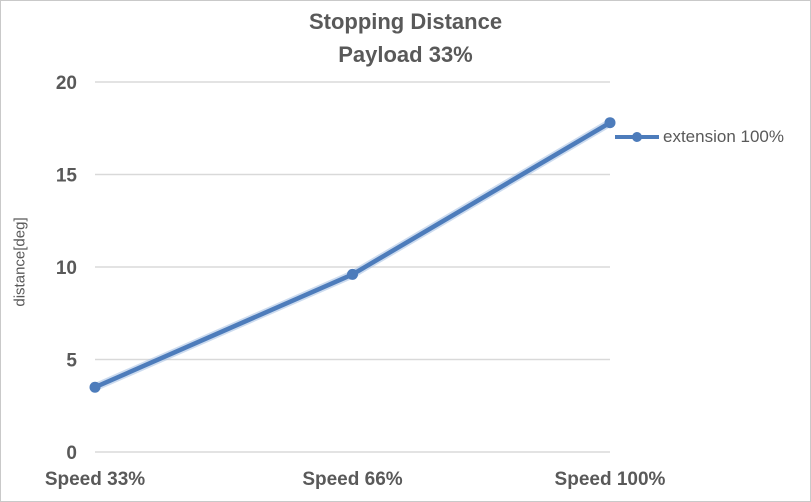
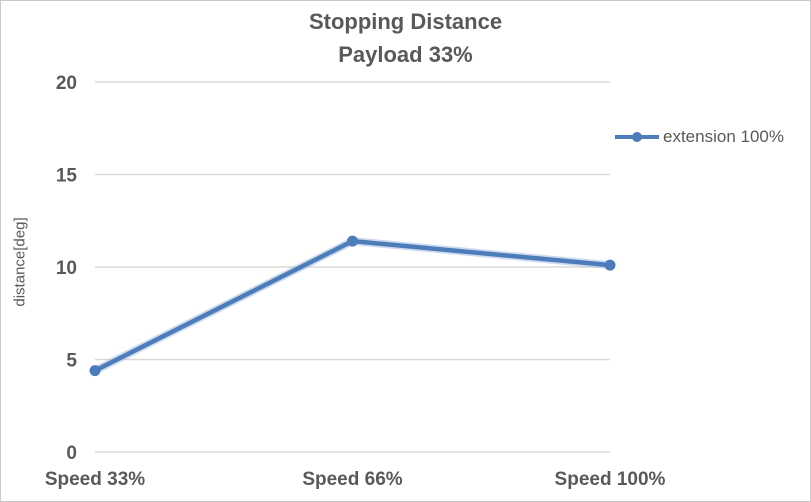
Speed 33%: 3.5 -> 4.4
Speed 66%: 9.6 -> 11.4
Speed 100%: 17.8 -> 10.1
